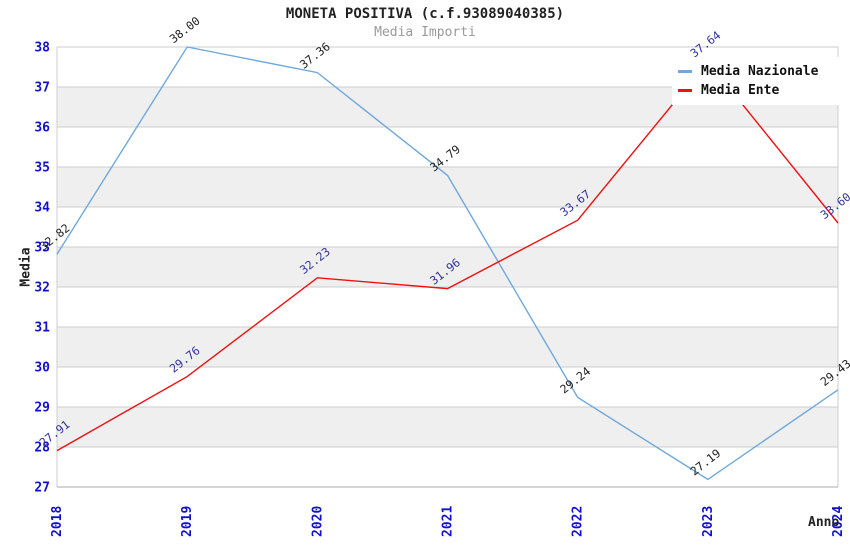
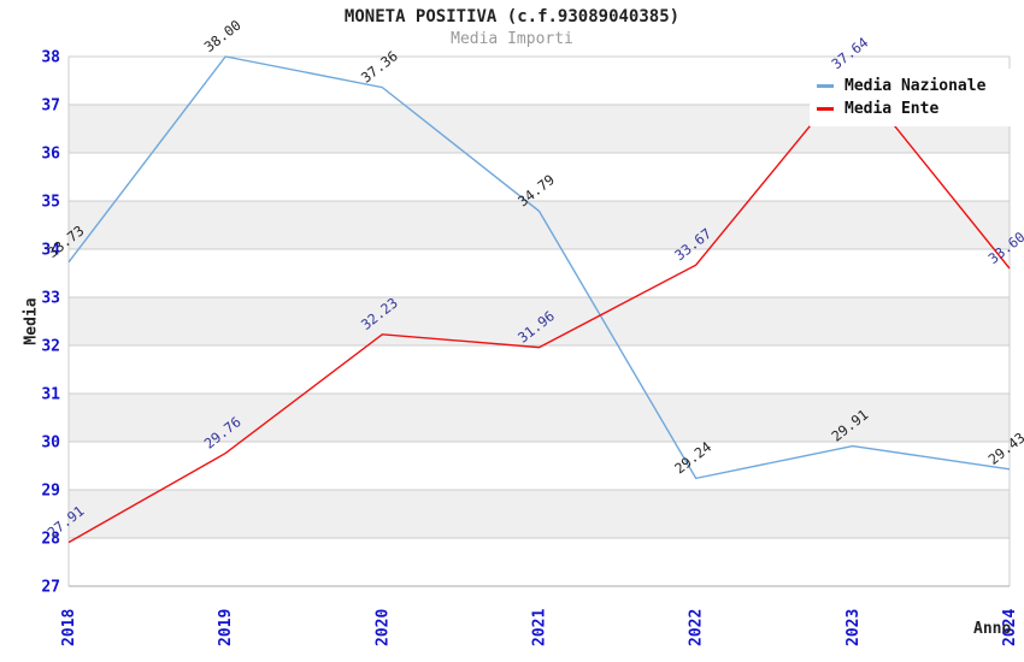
Media Nazionale/2018: 32.82 -> 33.73
Media Nazionale/2023: 27.19 -> 29.91
